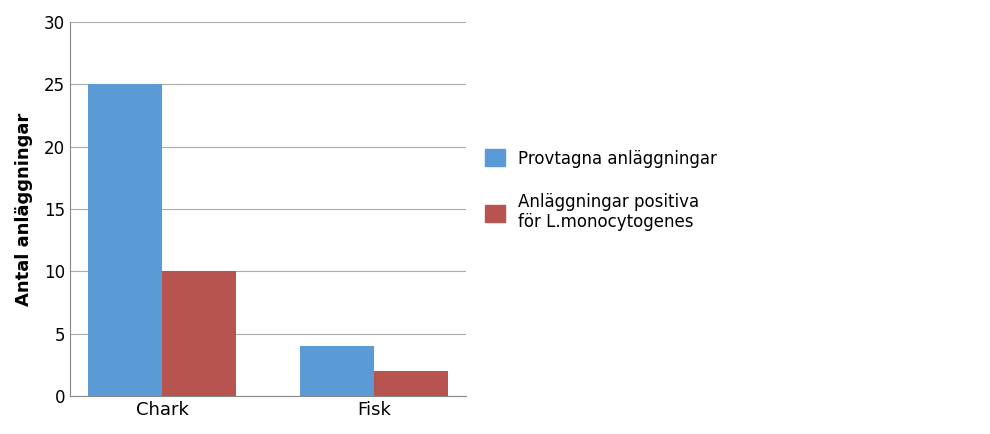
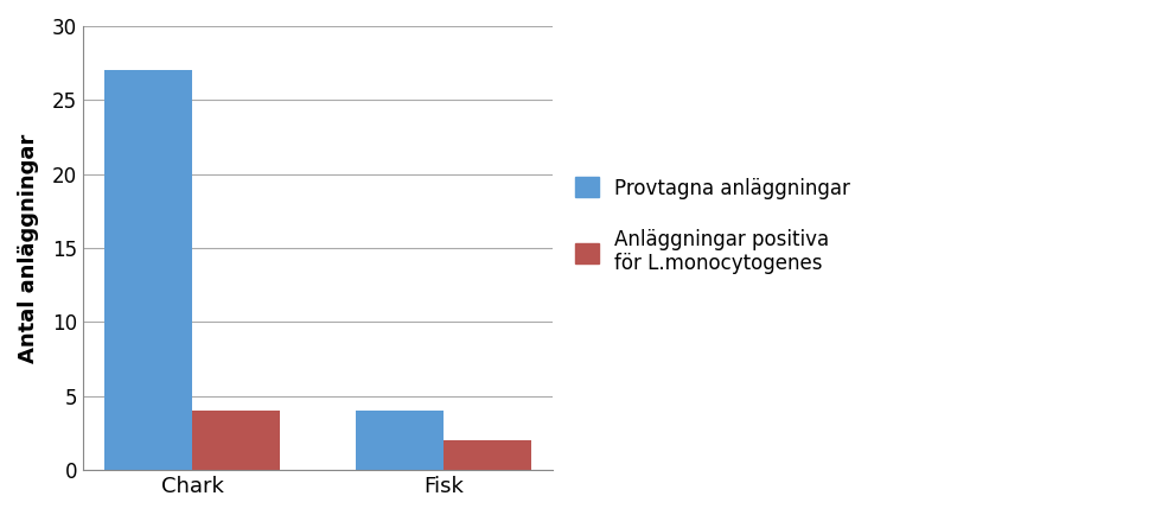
Provtagna anläggningar/Chark: 25 -> 27
Anläggningar positiva för L.monocytogenes/Chark: 10 -> 4
